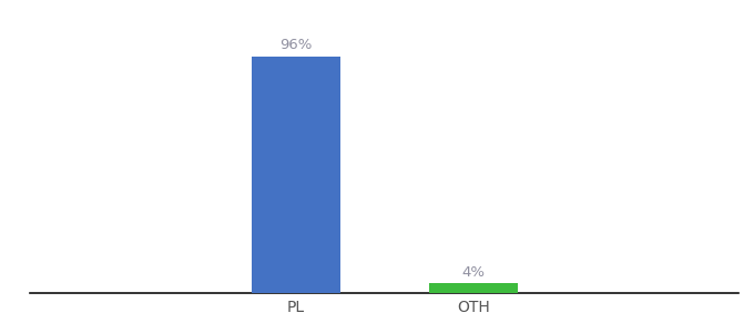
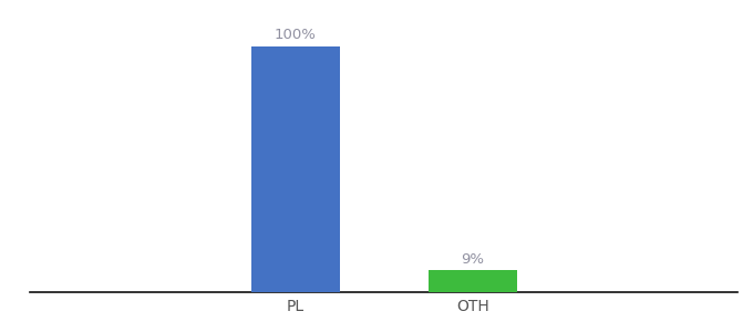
PL: 96% -> 100%
OTH: 4% -> 9%
